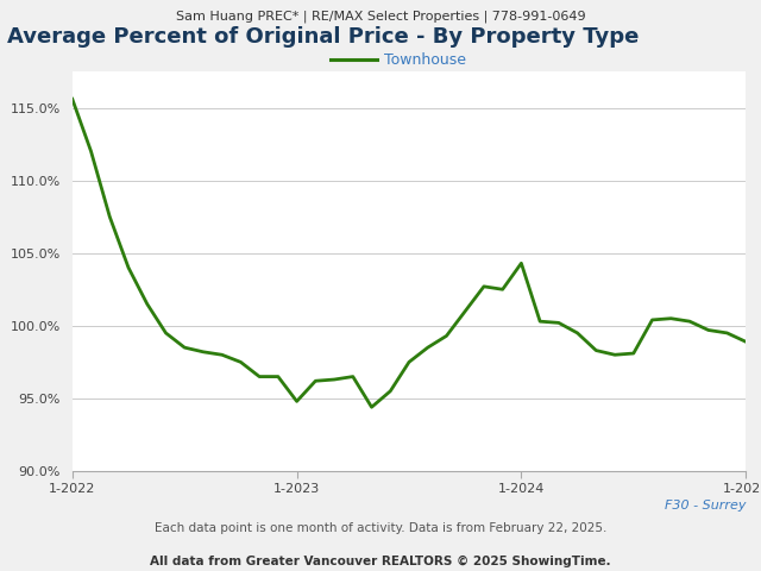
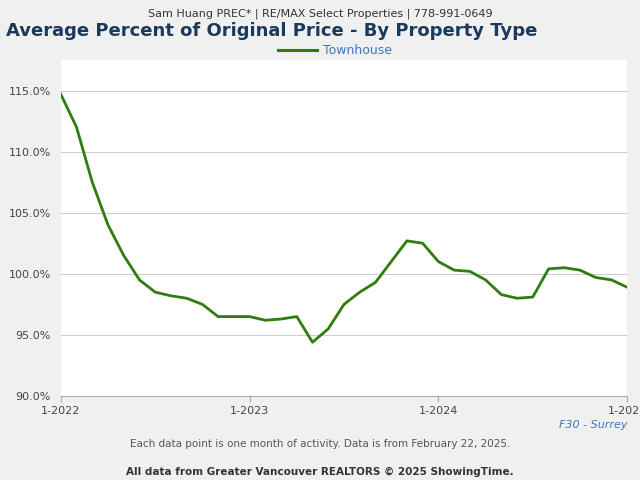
1-2022: 115.6% -> 114.7%
1-2023: 94.8% -> 96.5%
1-2024: 104.3% -> 101.0%
